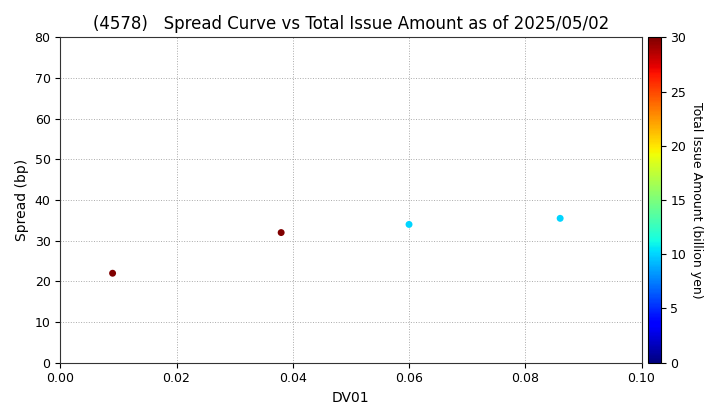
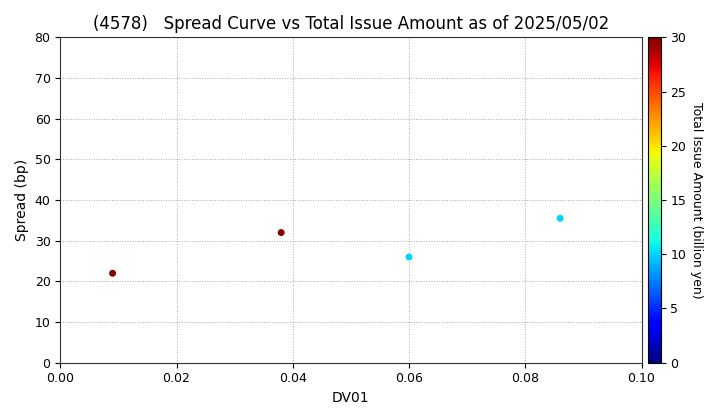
0.06: 34.0 -> 26.0
